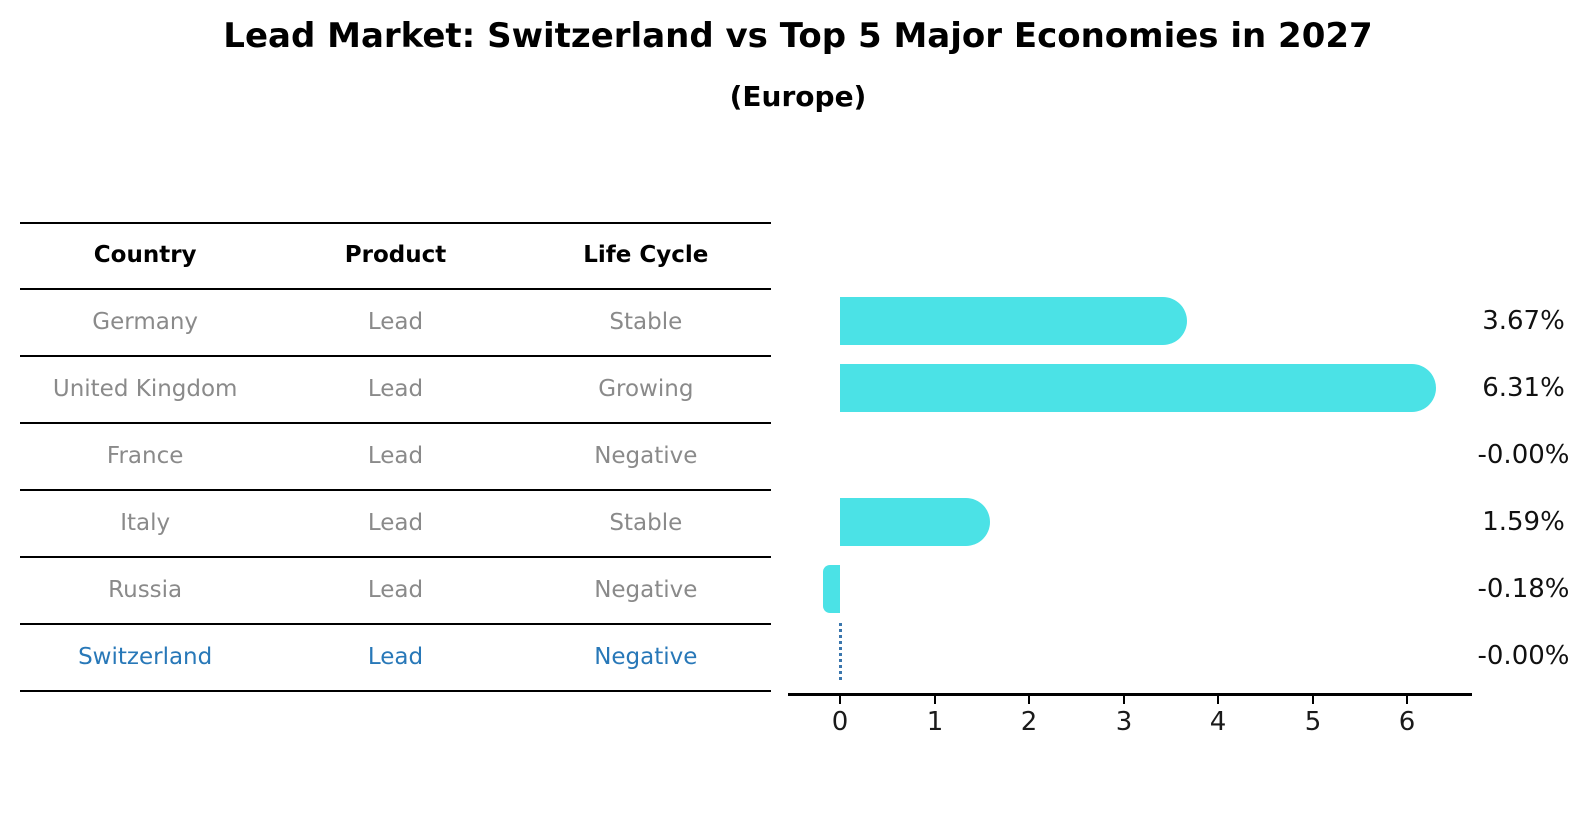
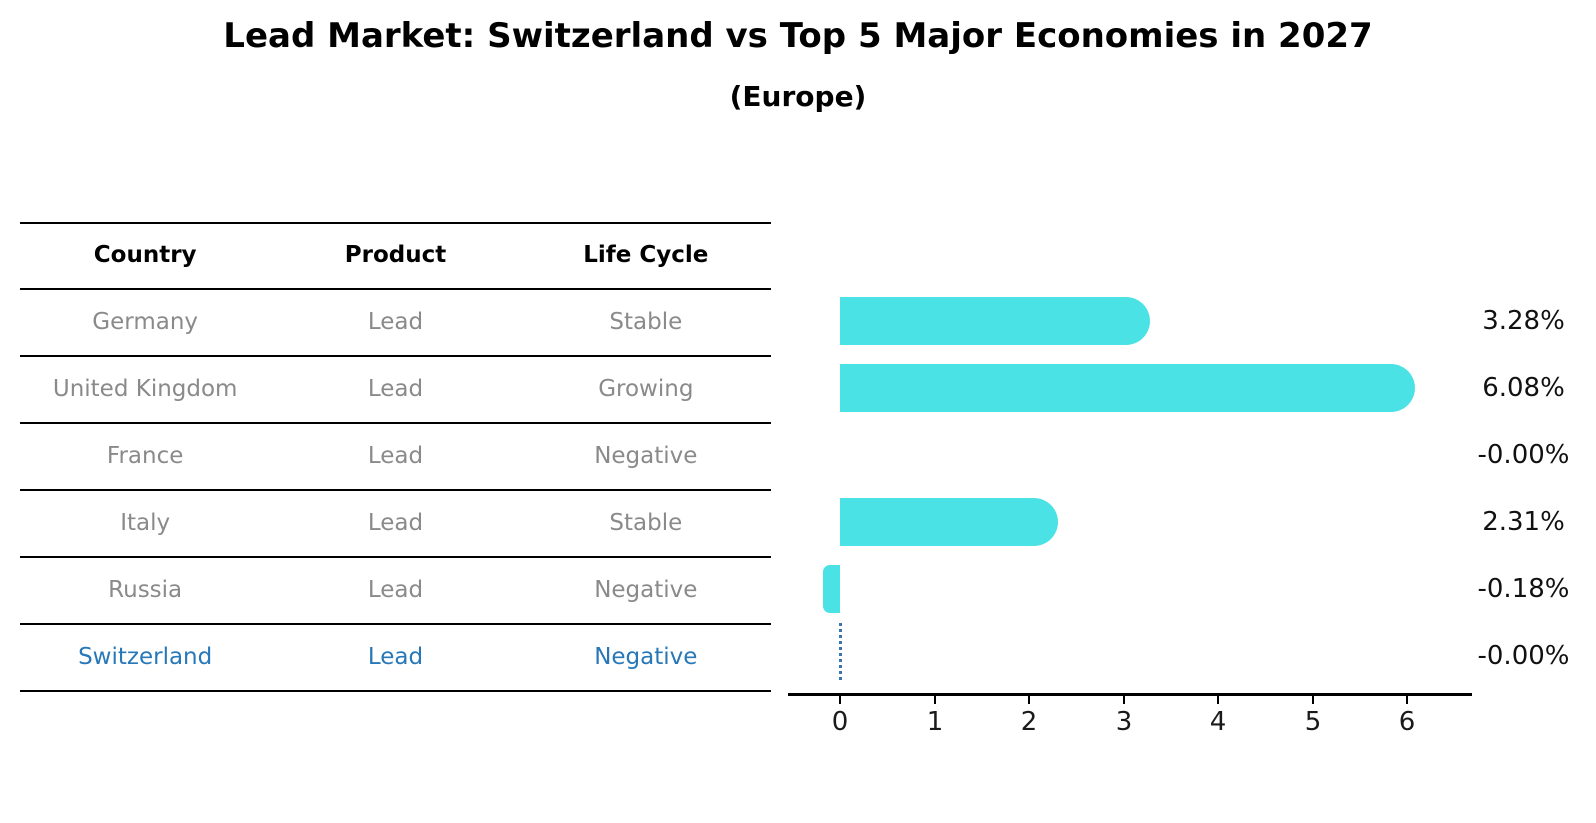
Germany: 3.67% -> 3.28%
United Kingdom: 6.31% -> 6.08%
Italy: 1.59% -> 2.31%
